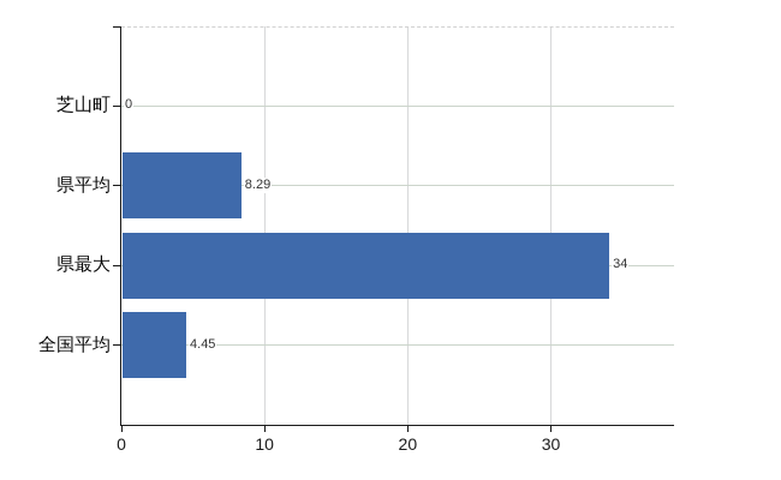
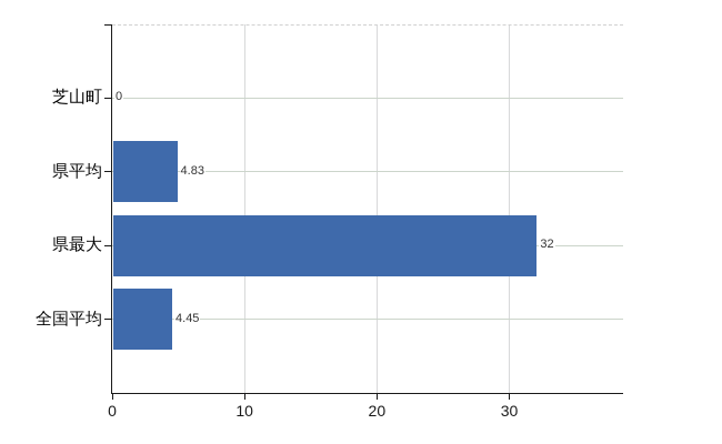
県平均: 8.29 -> 4.83
県最大: 34 -> 32
